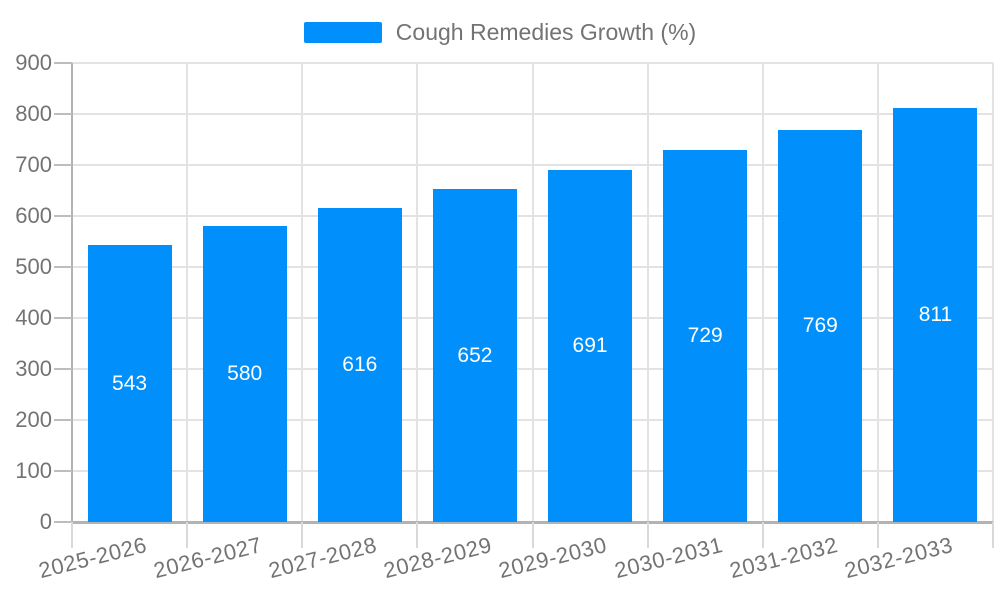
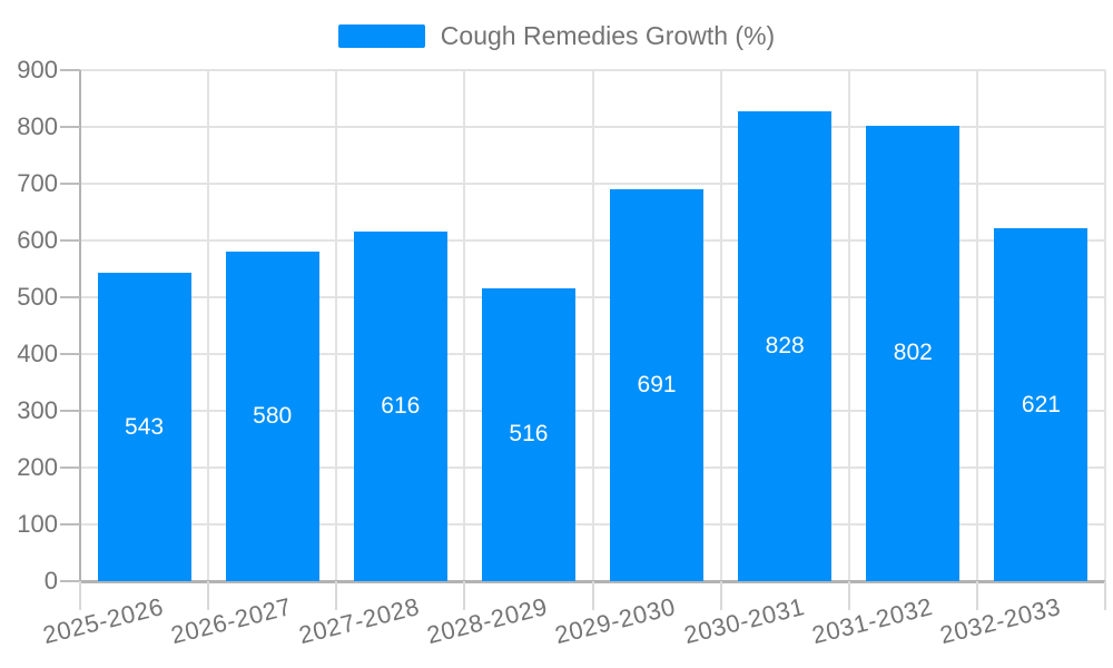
2028-2029: 652 -> 516
2030-2031: 729 -> 828
2031-2032: 769 -> 802
2032-2033: 811 -> 621
